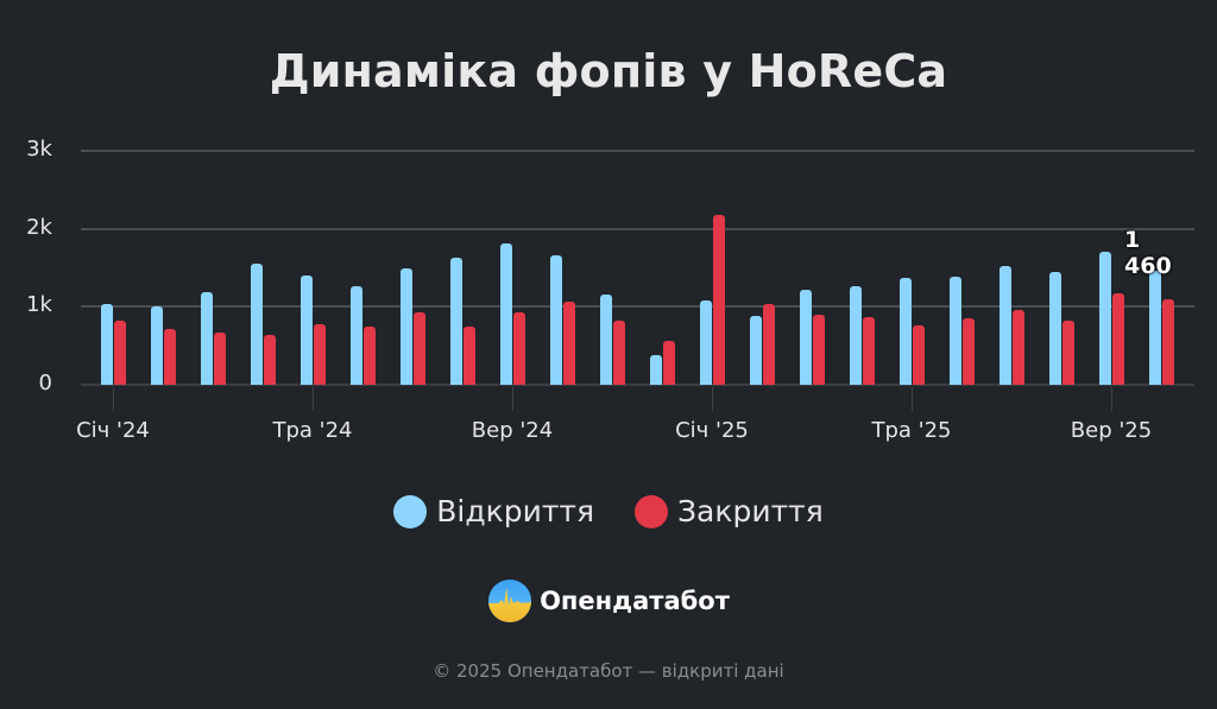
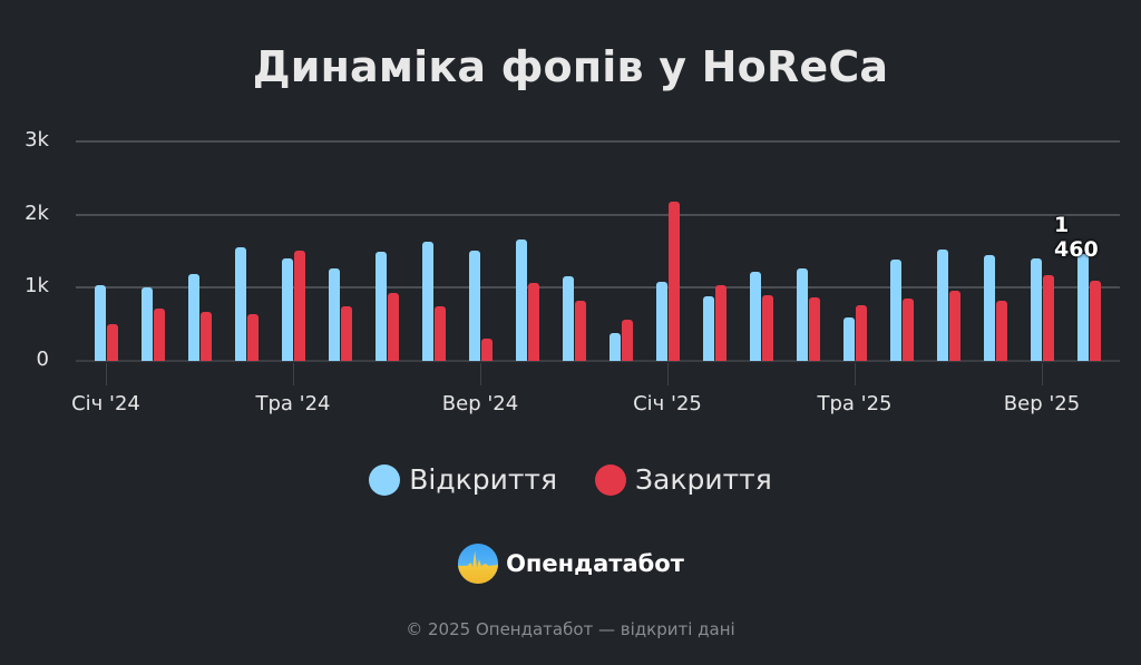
Закриття/Січ '24: 0.8k -> 0.5k
Закриття/Тра '24: 0.8k -> 1.5k
Відкриття/Вер '24: 1.8k -> 1.5k
Закриття/Вер '24: 0.9k -> 0.3k
Відкриття/Тра '25: 1.4k -> 0.6k
Відкриття/Вер '25: 1.7k -> 1.4k
